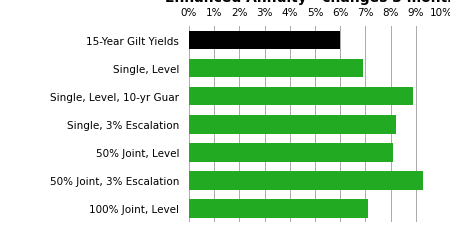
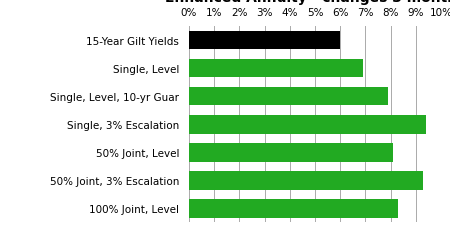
Single, Level, 10-yr Guar: 8.9% -> 7.9%
Single, 3% Escalation: 8.2% -> 9.4%
100% Joint, Level: 7.1% -> 8.3%
